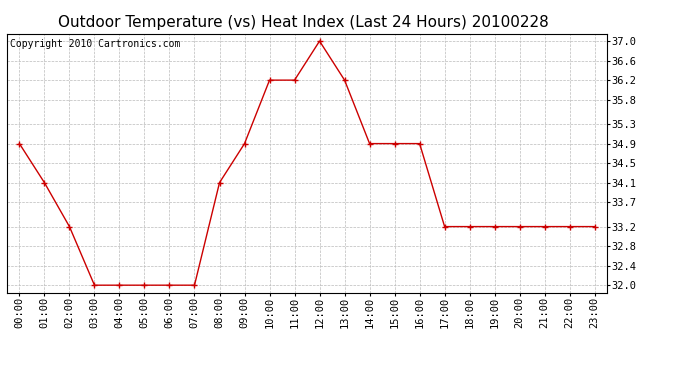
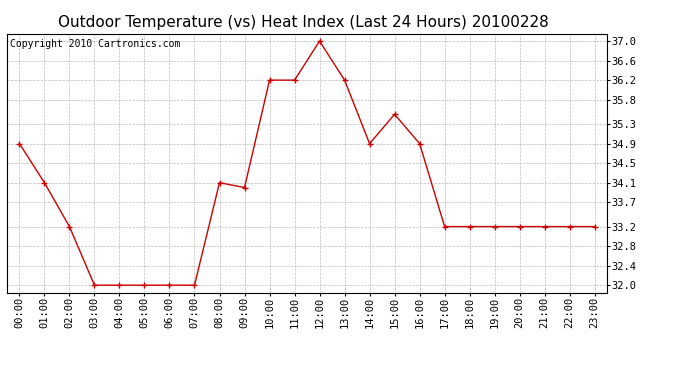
09:00: 34.9 -> 34.0
15:00: 34.9 -> 35.5
